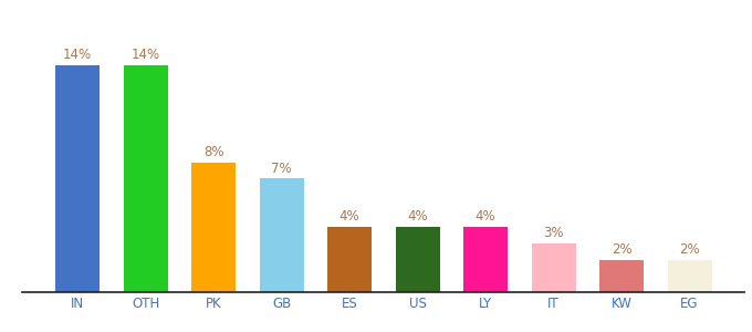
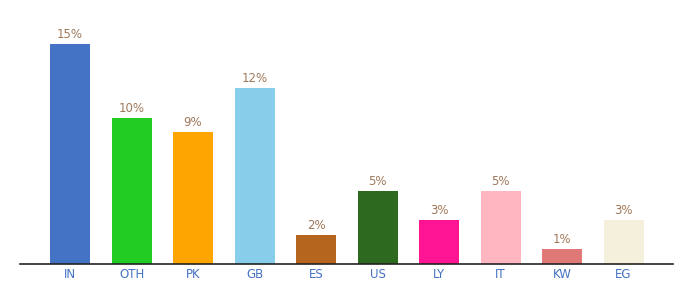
IN: 14% -> 15%
OTH: 14% -> 10%
PK: 8% -> 9%
GB: 7% -> 12%
ES: 4% -> 2%
US: 4% -> 5%
LY: 4% -> 3%
IT: 3% -> 5%
KW: 2% -> 1%
EG: 2% -> 3%
